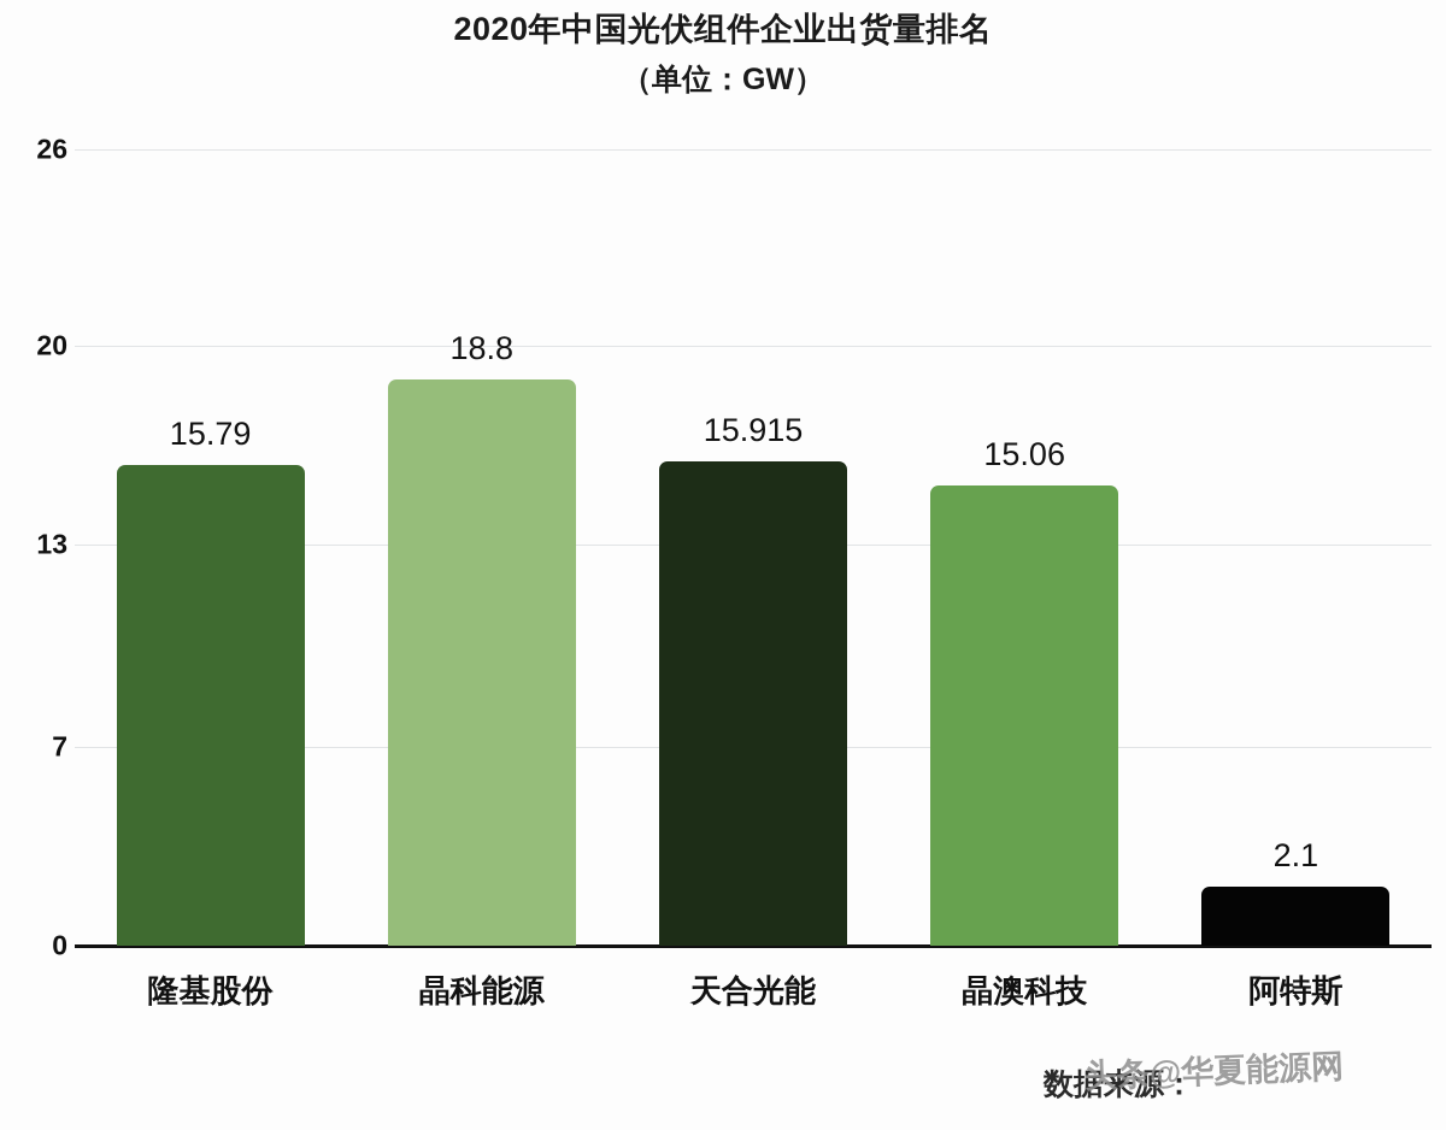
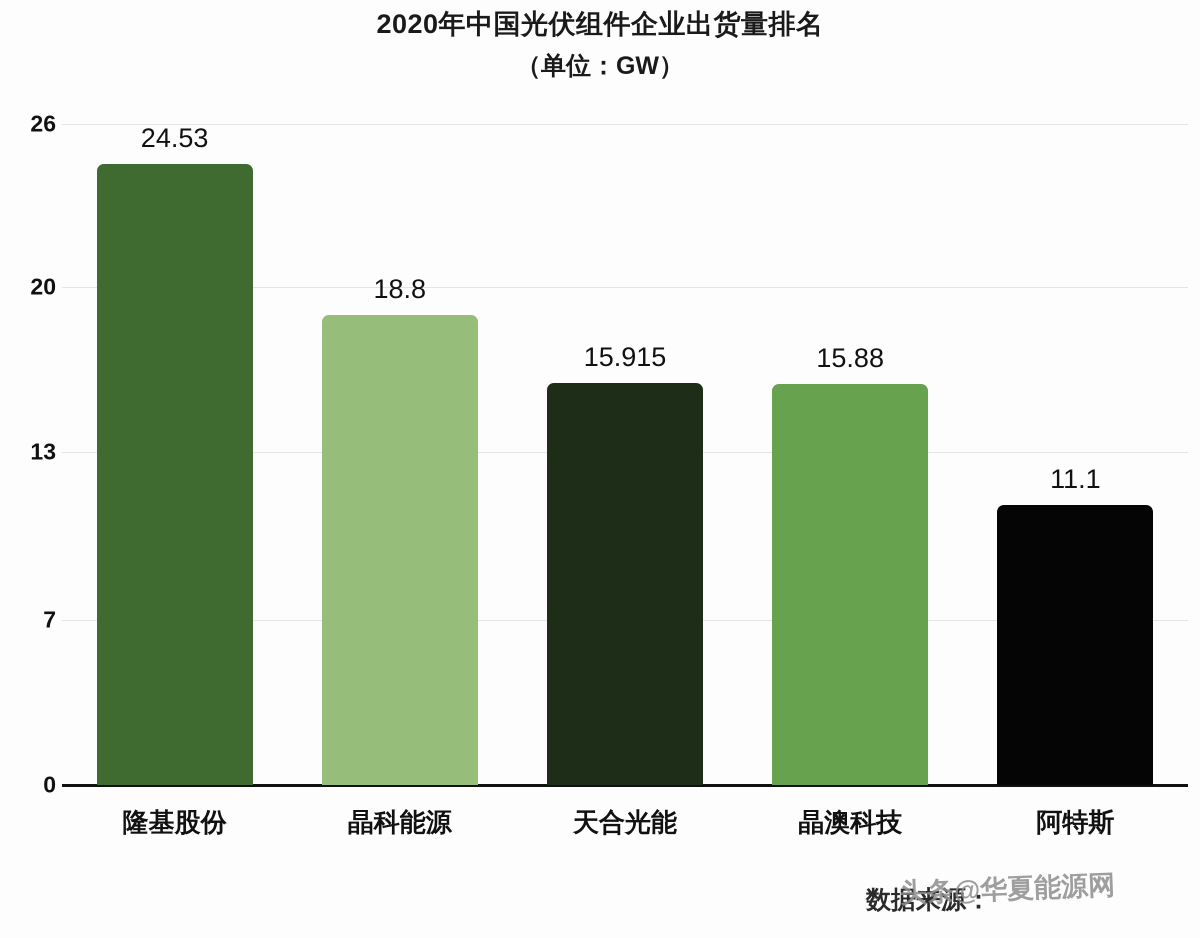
隆基股份: 15.79 -> 24.53
晶澳科技: 15.06 -> 15.88
阿特斯: 2.1 -> 11.1
